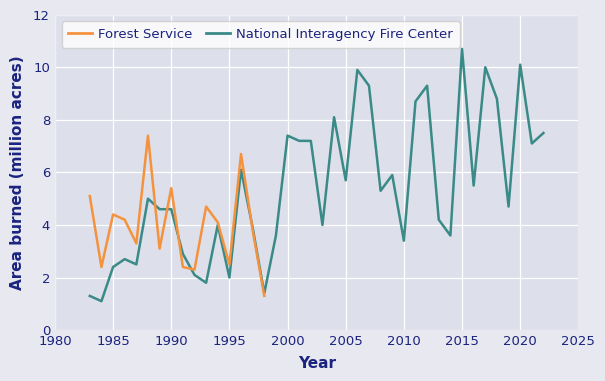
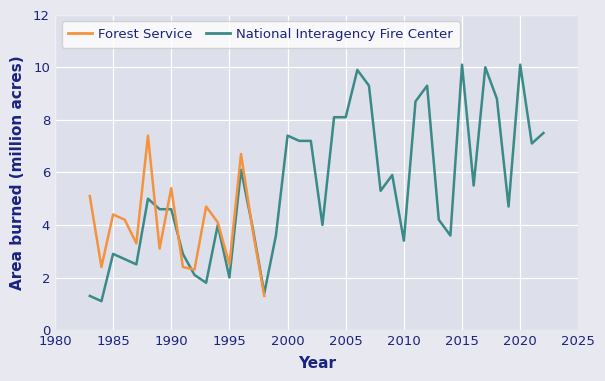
National Interagency Fire Center/1985: 2.4 -> 2.9
National Interagency Fire Center/2005: 5.7 -> 8.1
National Interagency Fire Center/2015: 10.7 -> 10.1
